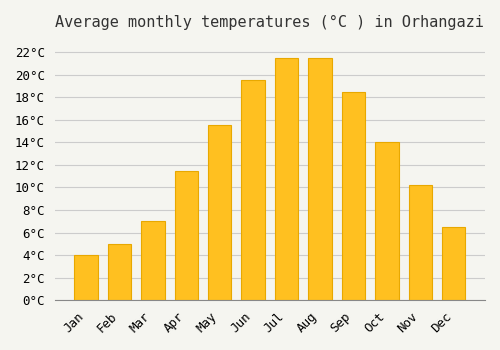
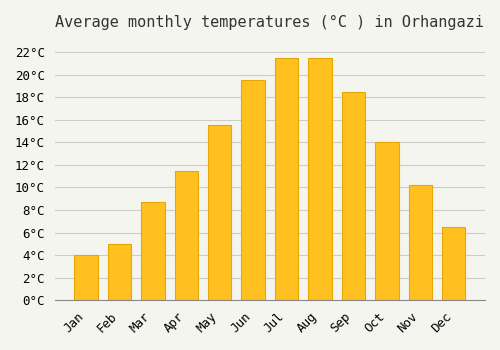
Mar: 7.0°C -> 8.7°C
